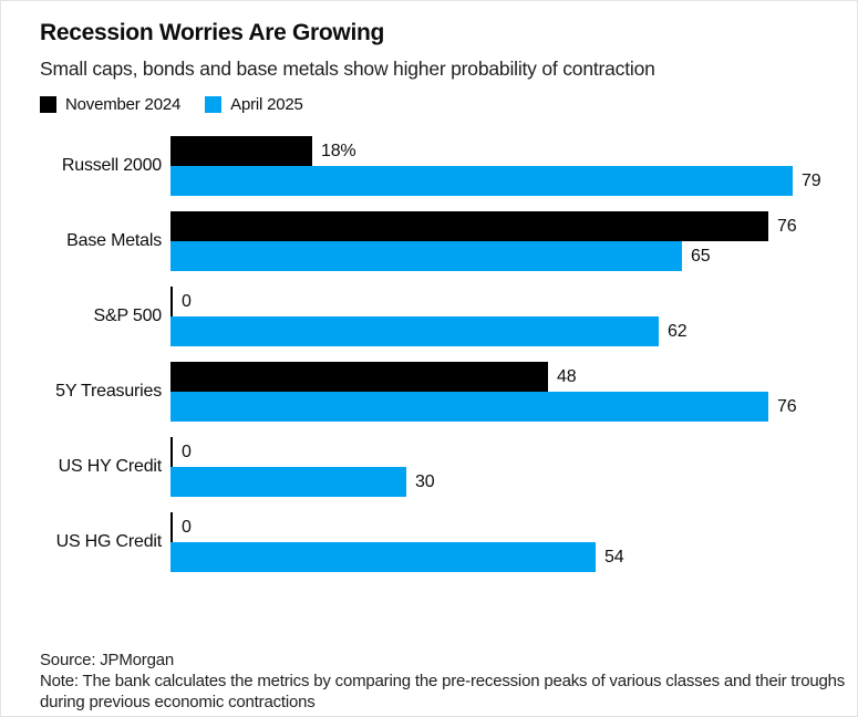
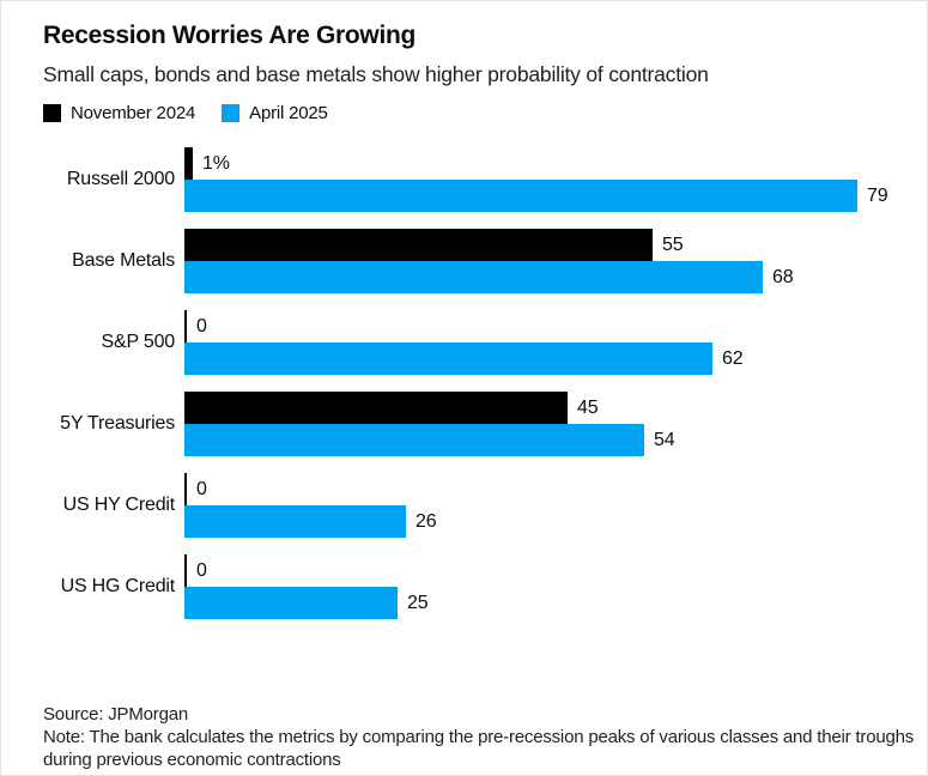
November 2024/Russell 2000: 18% -> 1%
November 2024/Base Metals: 76 -> 55
April 2025/Base Metals: 65 -> 68
November 2024/5Y Treasuries: 48 -> 45
April 2025/5Y Treasuries: 76 -> 54
April 2025/US HY Credit: 30 -> 26
April 2025/US HG Credit: 54 -> 25
